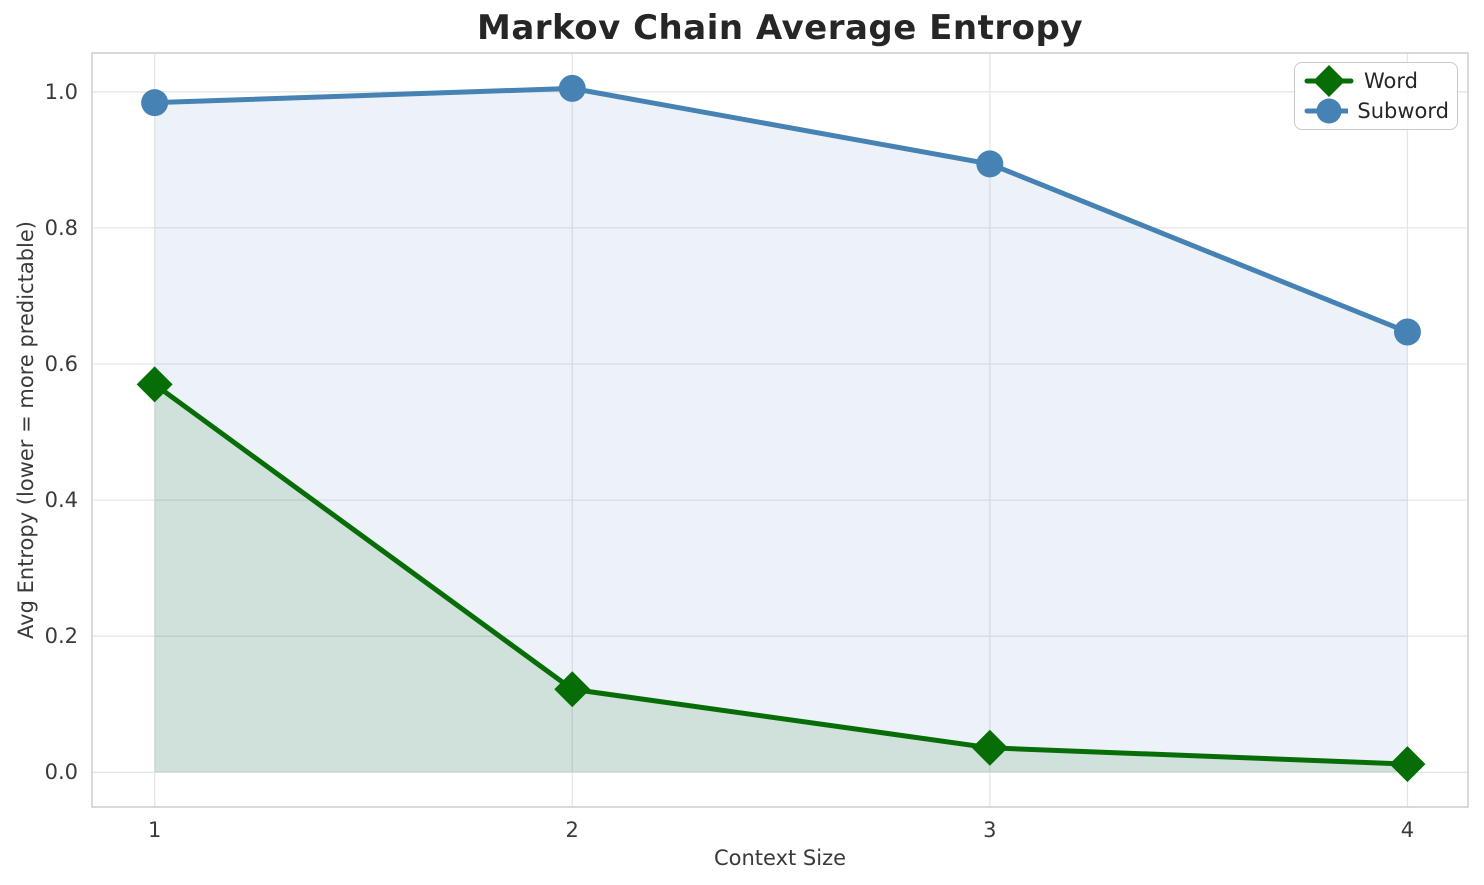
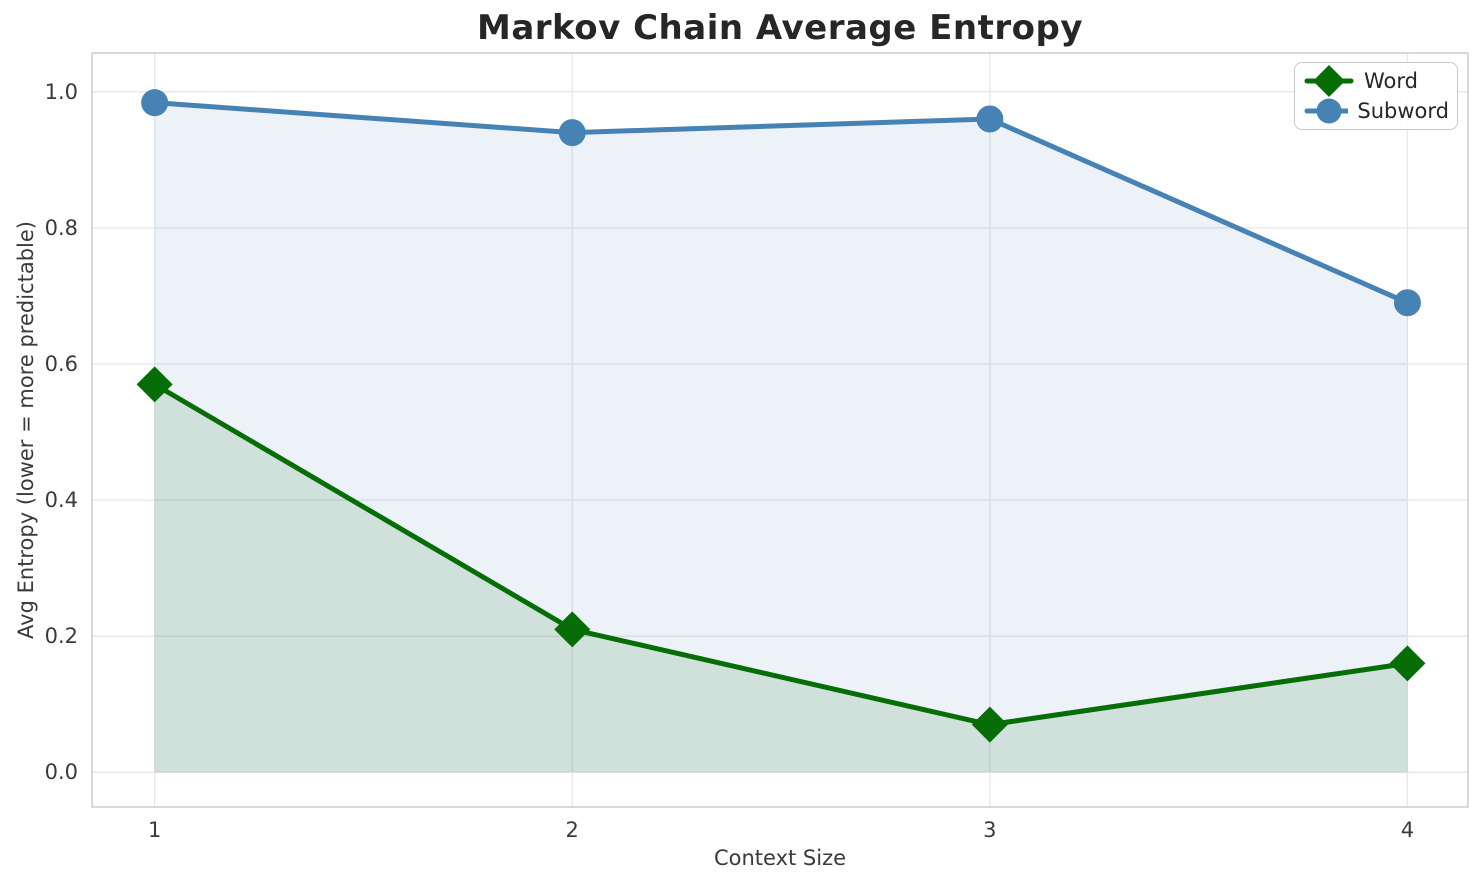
Word/2: 0.12 -> 0.21
Subword/2: 1.00 -> 0.94
Word/3: 0.04 -> 0.07
Subword/3: 0.89 -> 0.96
Word/4: 0.01 -> 0.16
Subword/4: 0.65 -> 0.69
